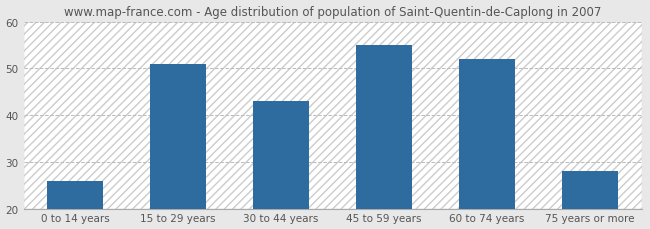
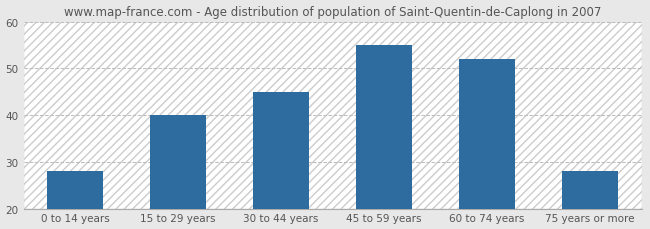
0 to 14 years: 26 -> 28
15 to 29 years: 51 -> 40
30 to 44 years: 43 -> 45
